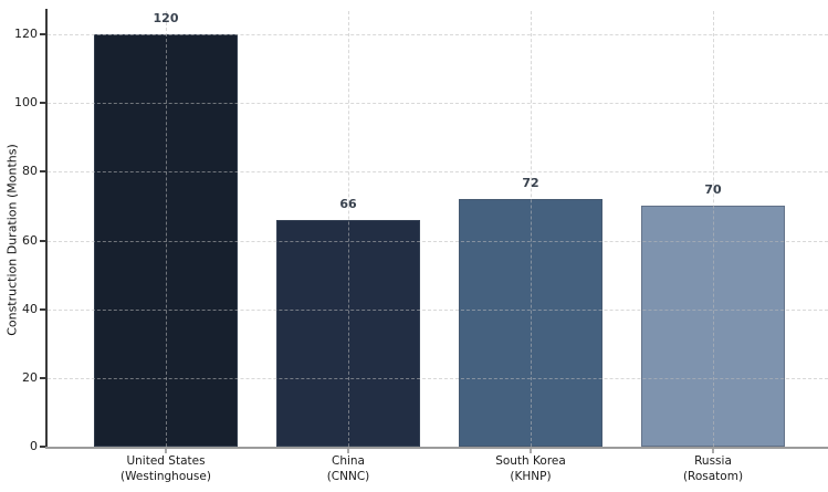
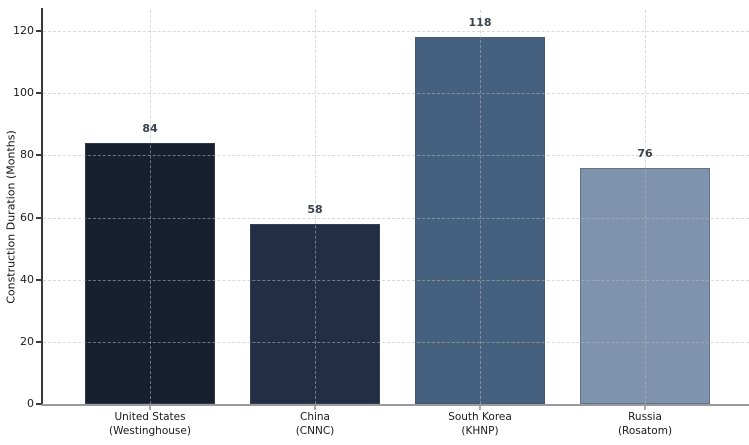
United States (Westinghouse): 120 -> 84
China (CNNC): 66 -> 58
South Korea (KHNP): 72 -> 118
Russia (Rosatom): 70 -> 76
